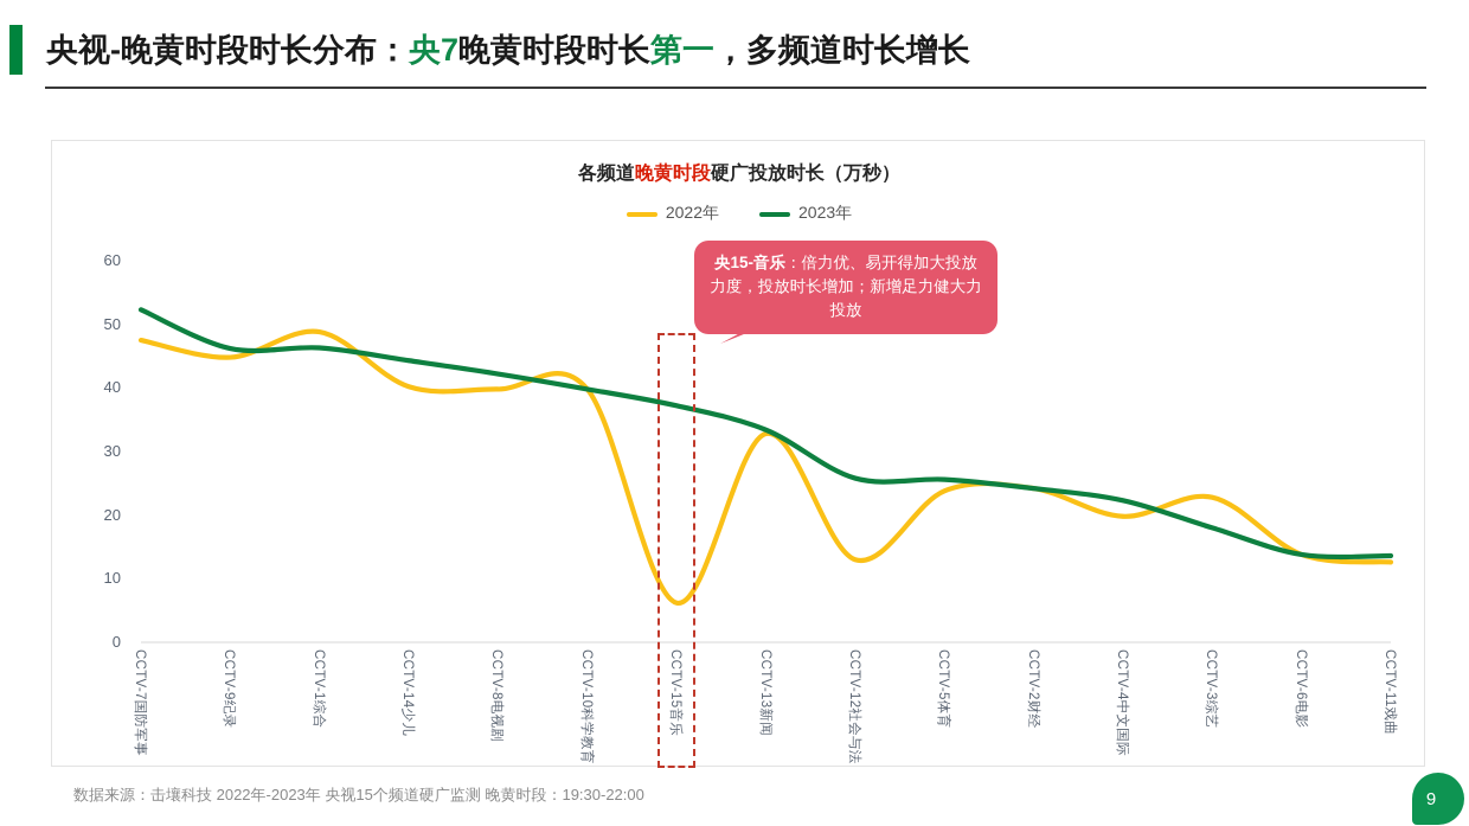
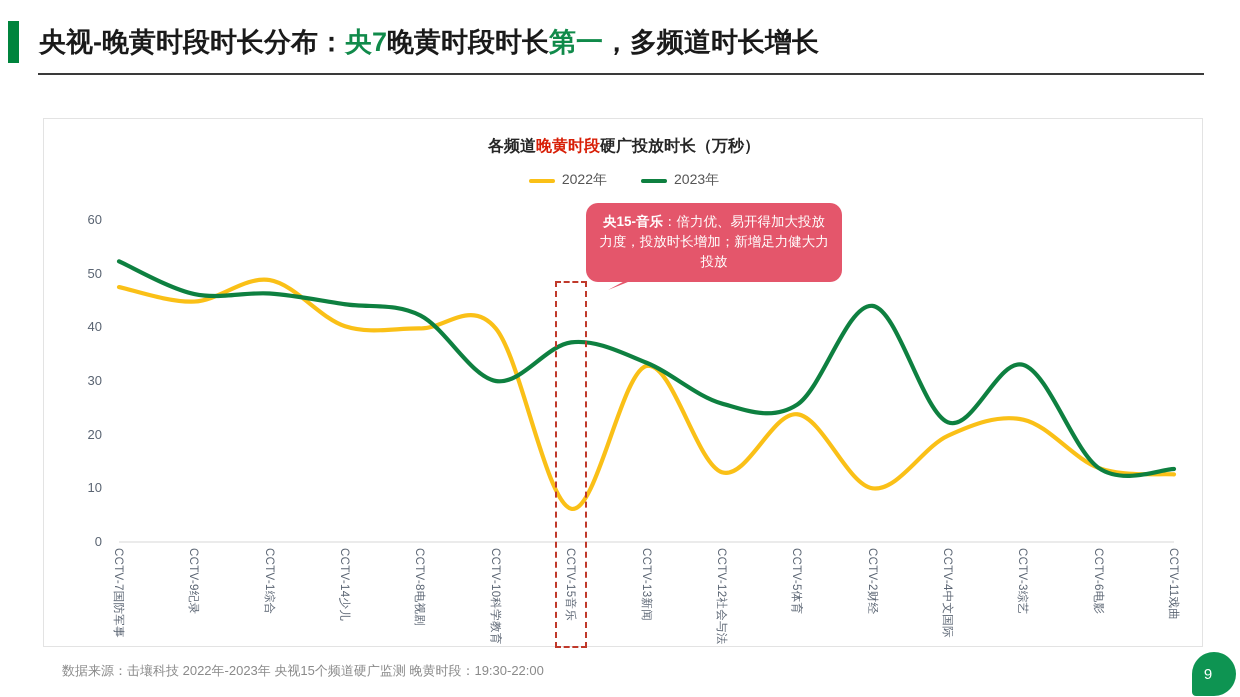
2023年/CCTV-10科学教育: 40 -> 30
2022年/CCTV-2财经: 24 -> 10
2023年/CCTV-2财经: 24 -> 44
2023年/CCTV-3综艺: 18 -> 33
